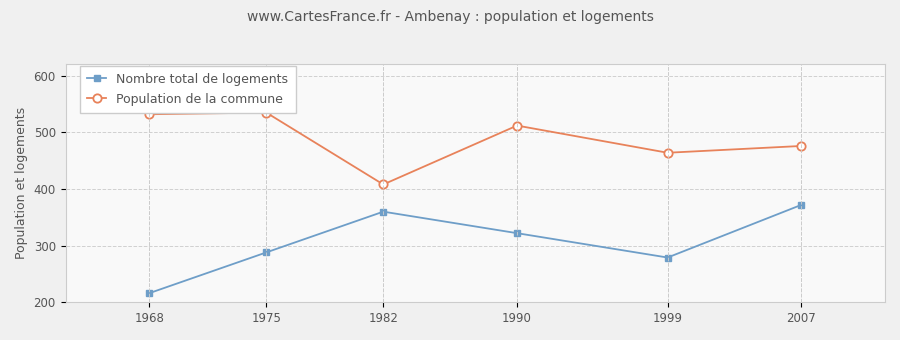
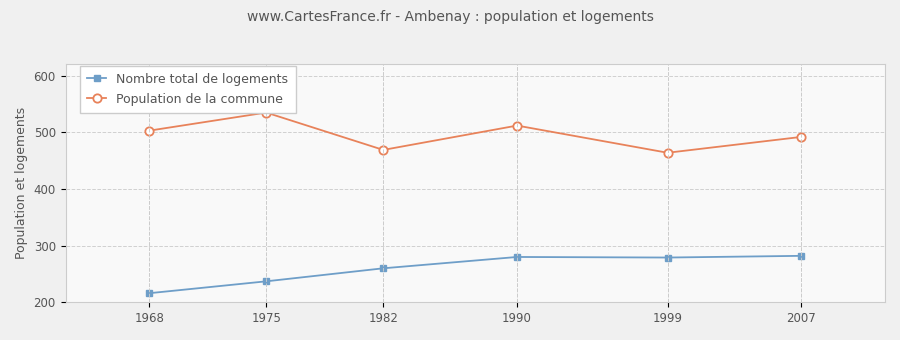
Population de la commune/1968: 532 -> 503
Nombre total de logements/1975: 288 -> 237
Nombre total de logements/1982: 360 -> 260
Population de la commune/1982: 408 -> 469
Nombre total de logements/1990: 322 -> 280
Nombre total de logements/2007: 372 -> 282
Population de la commune/2007: 476 -> 492
